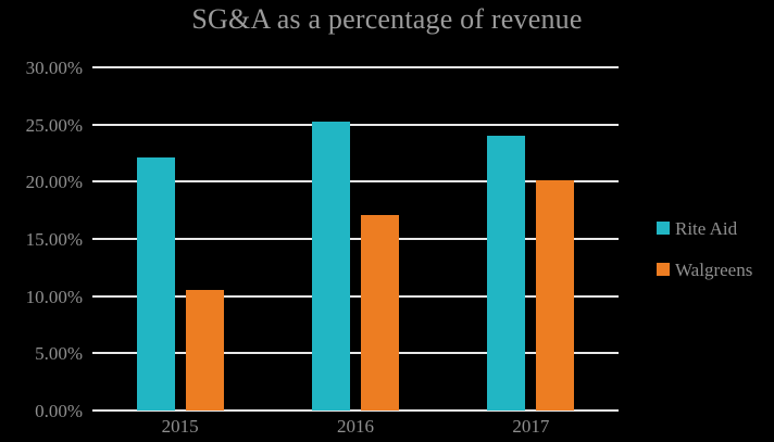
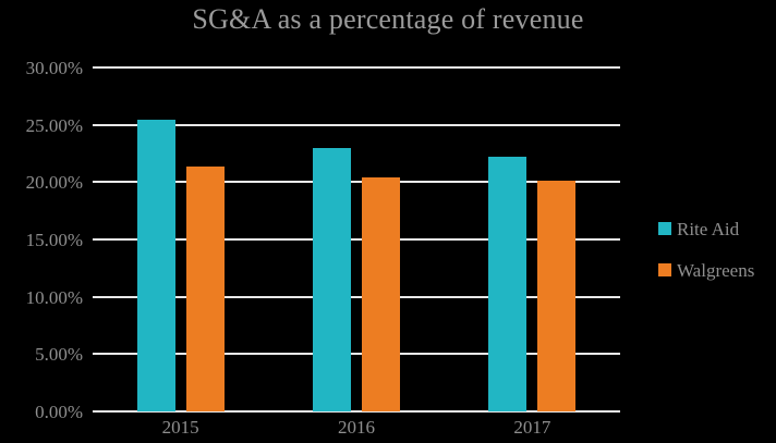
Rite Aid/2015: 22.1% -> 25.4%
Walgreens/2015: 10.5% -> 21.4%
Rite Aid/2016: 25.3% -> 23.0%
Walgreens/2016: 17.1% -> 20.4%
Rite Aid/2017: 24.0% -> 22.2%
